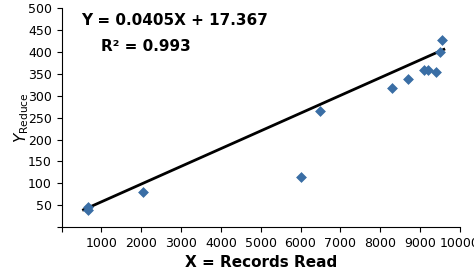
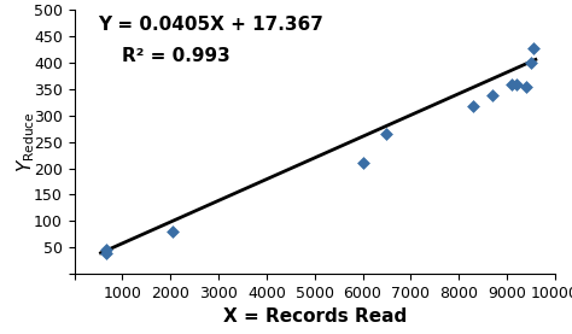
6000: 115 -> 210
